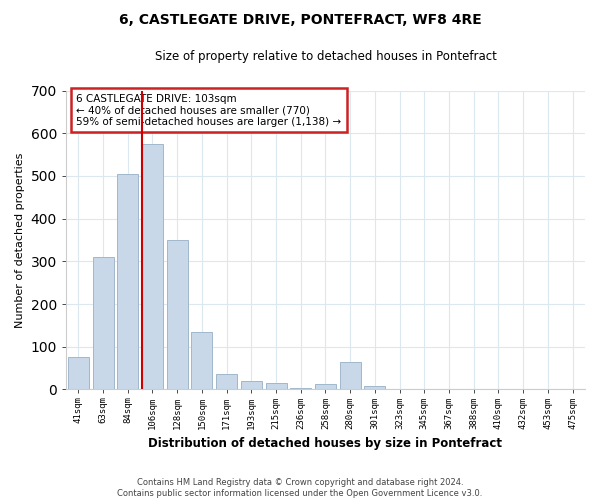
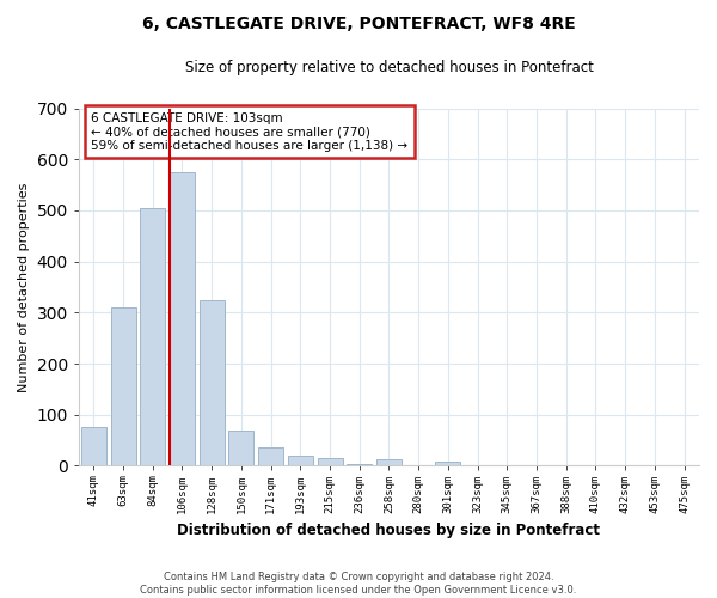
128sqm: 350 -> 325
150sqm: 135 -> 68
280sqm: 65 -> 2
